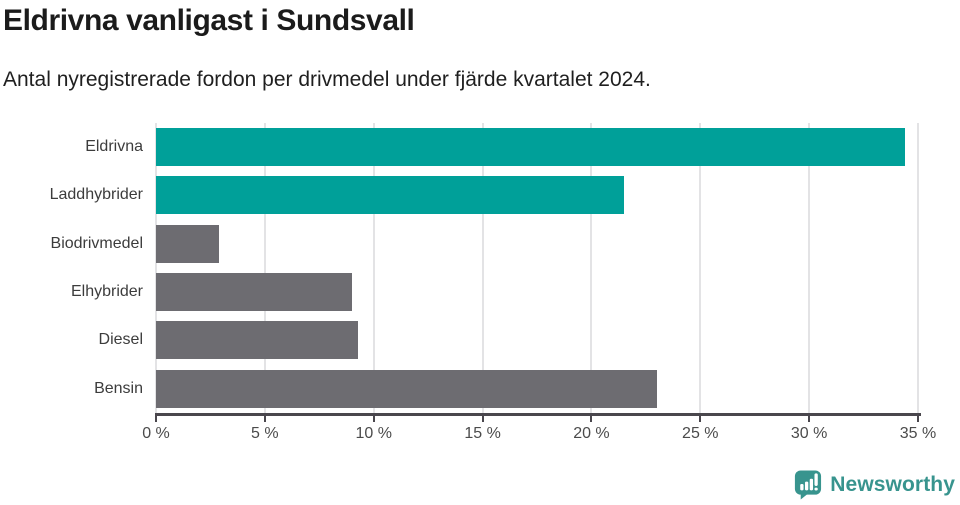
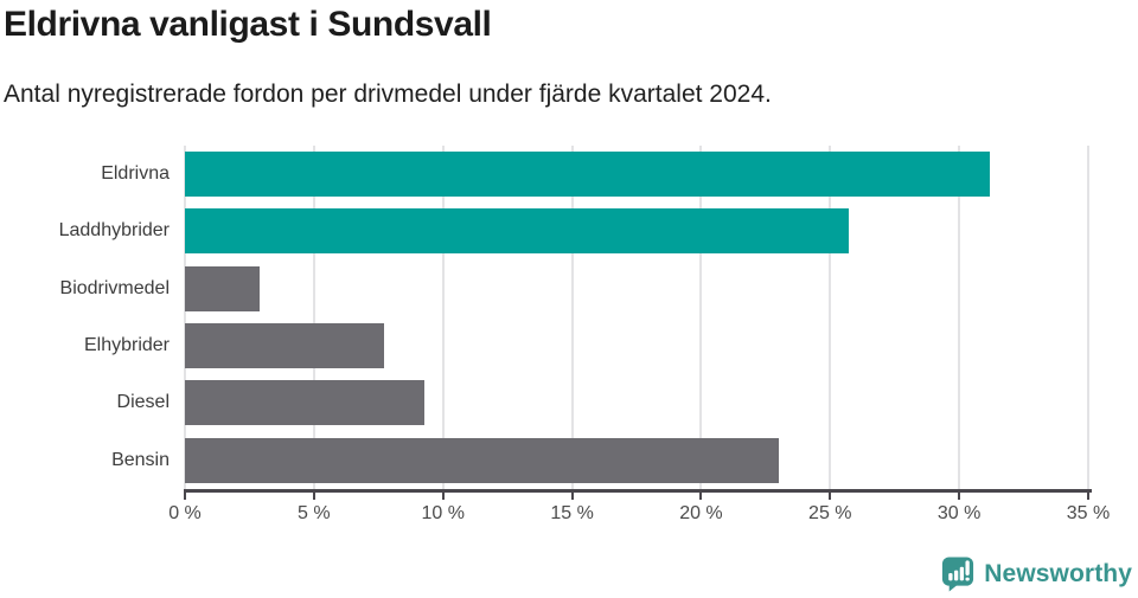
Eldrivna: 34.4% -> 31.2%
Laddhybrider: 21.5% -> 25.7%
Elhybrider: 9.0% -> 7.7%
